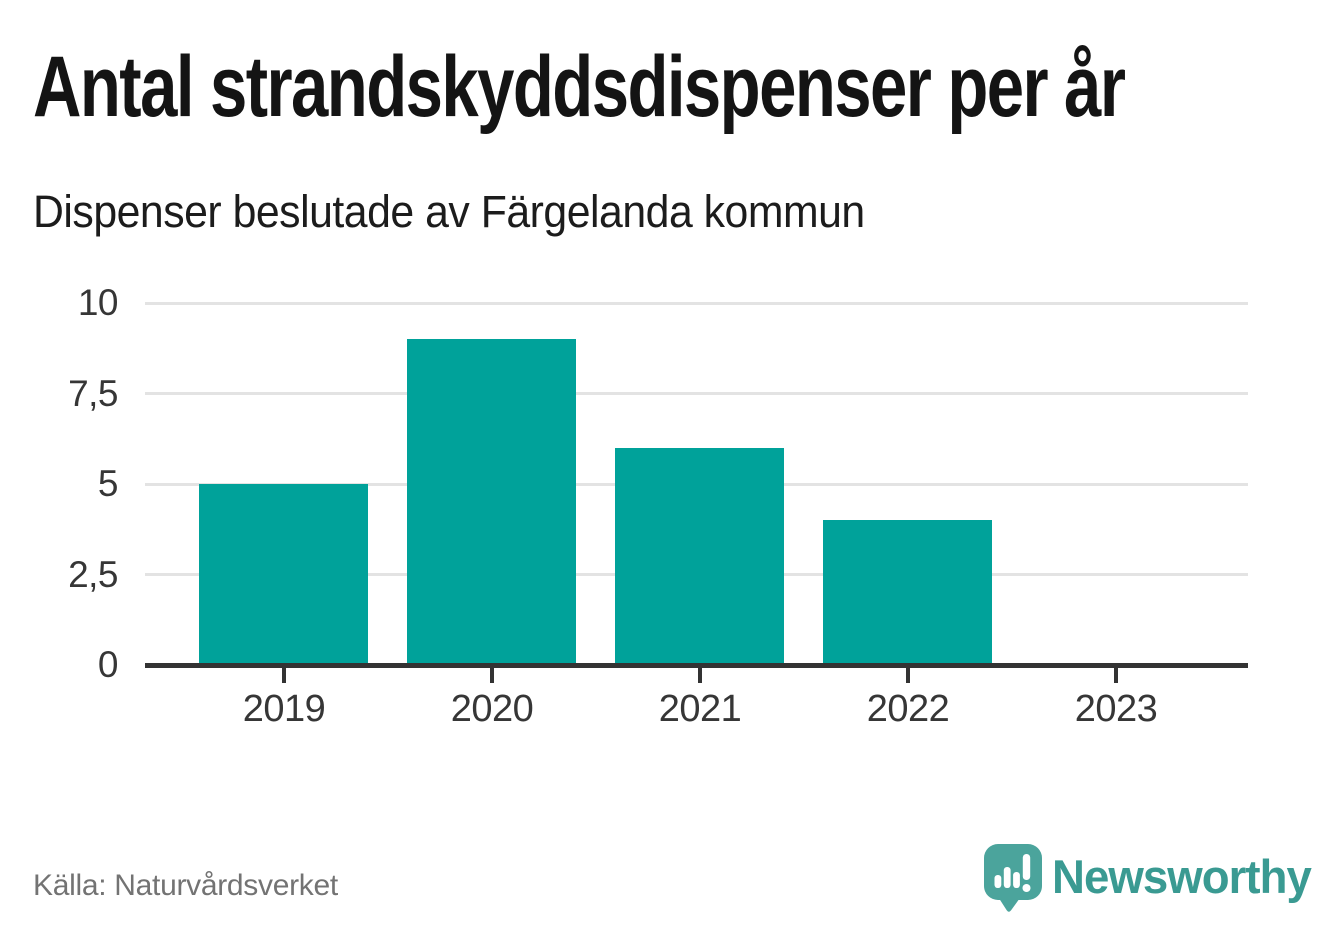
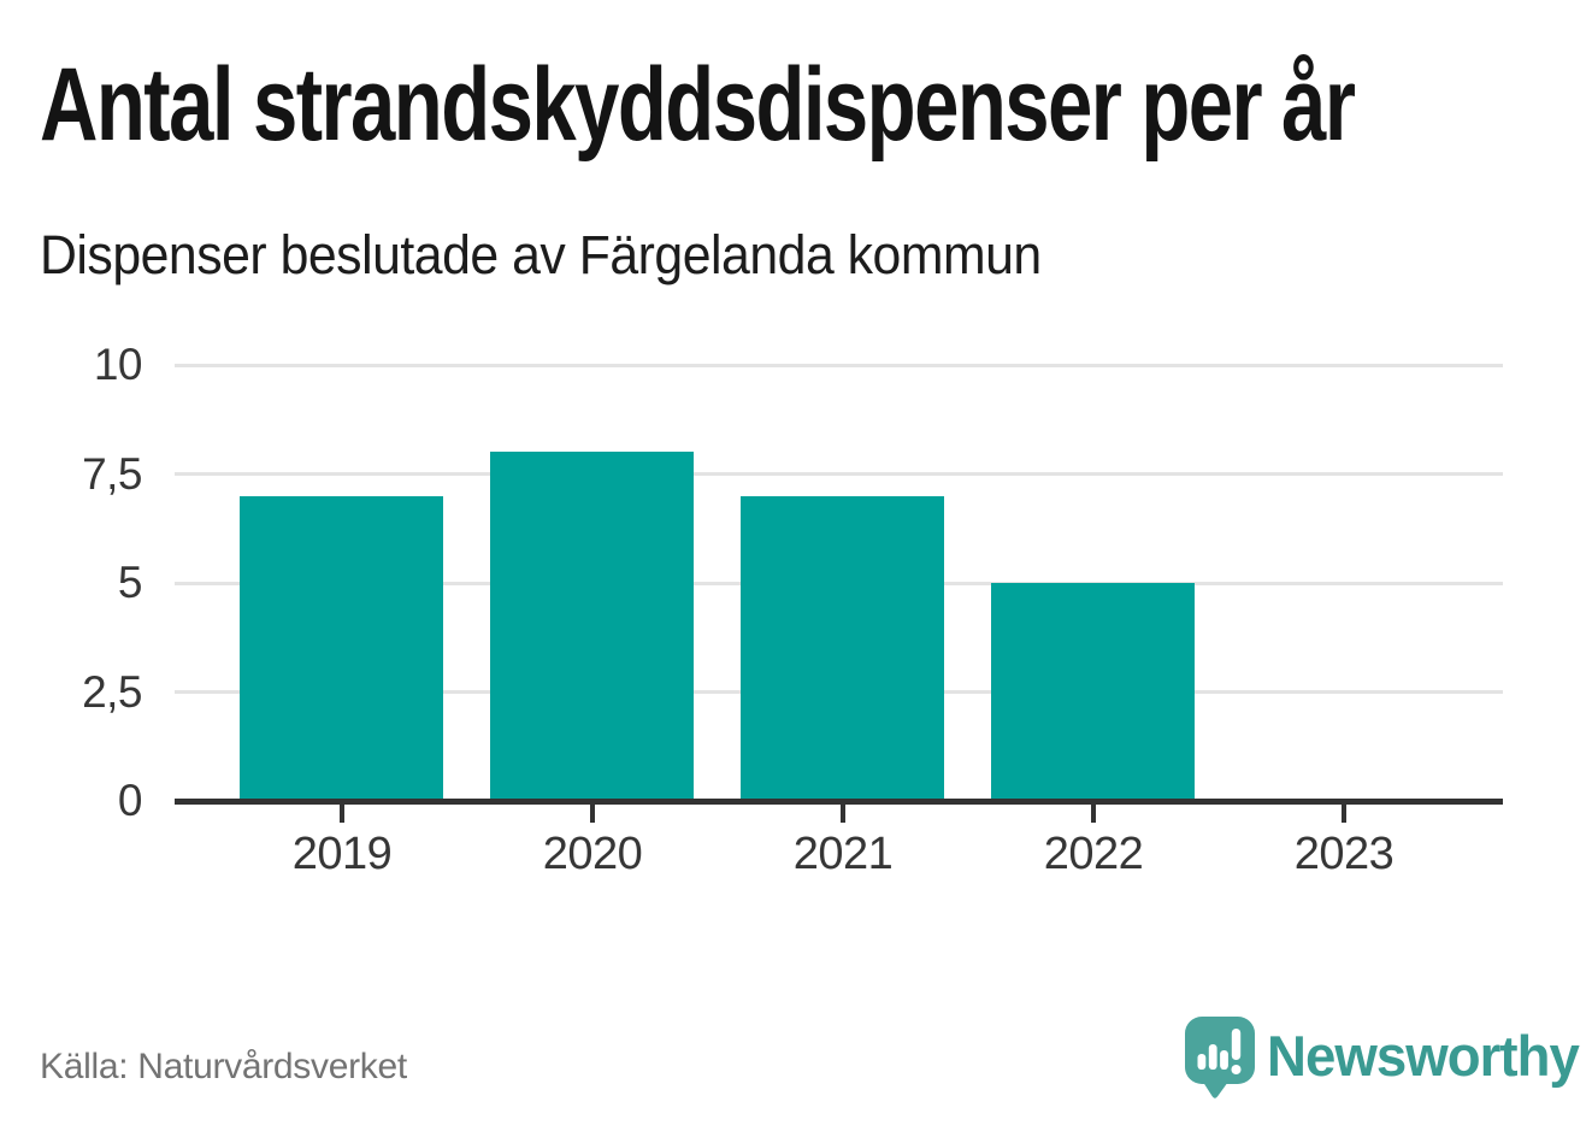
2019: 5 -> 7
2020: 9 -> 8
2021: 6 -> 7
2022: 4 -> 5
